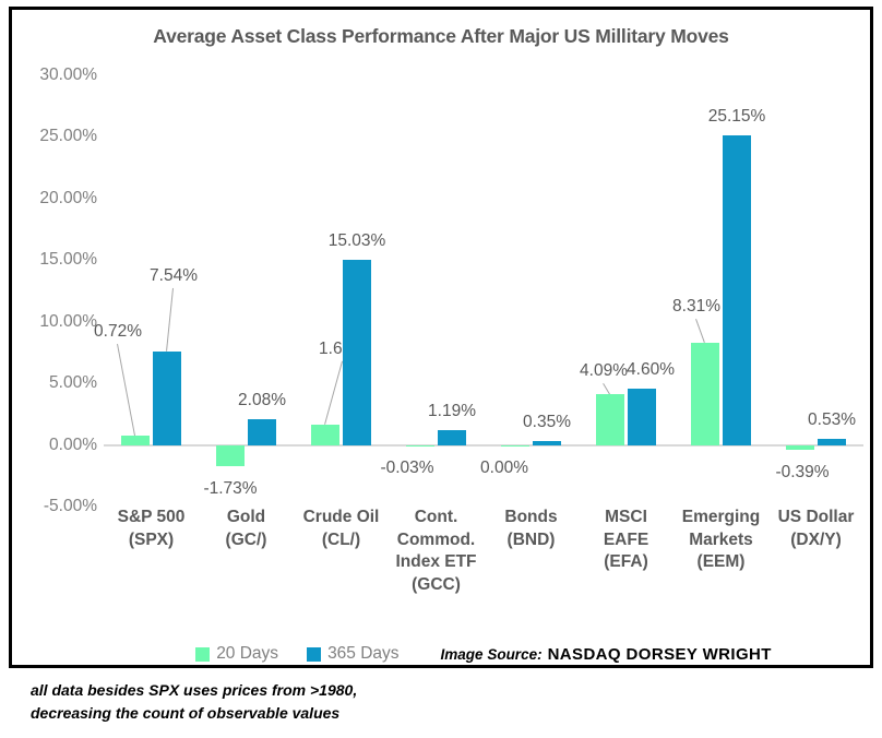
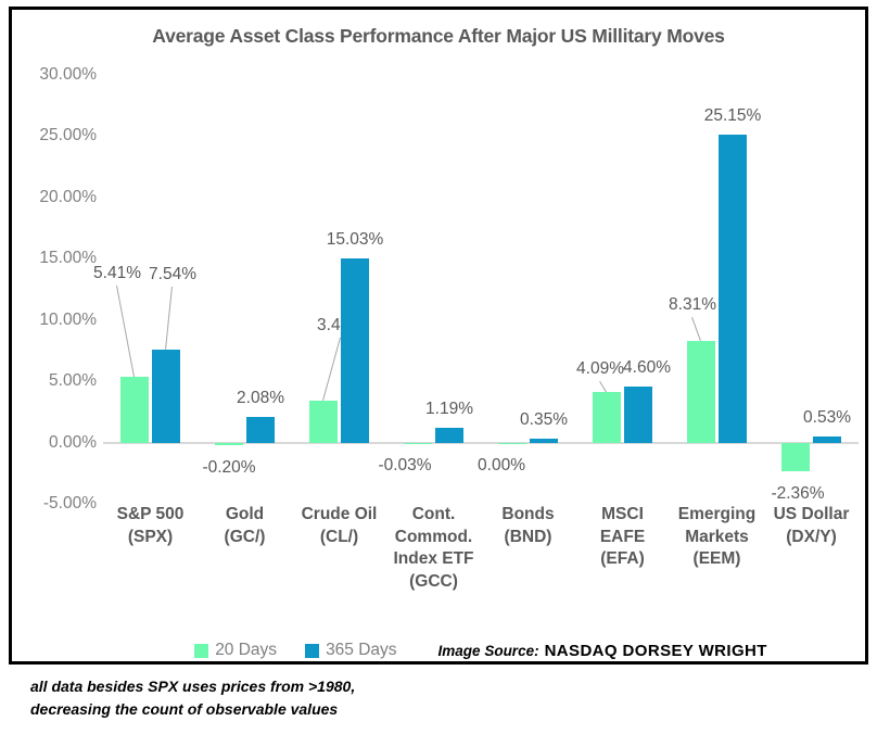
20 Days/S&P 500 (SPX): 0.72% -> 5.41%
20 Days/Gold (GC/): -1.73% -> -0.20%
20 Days/Crude Oil (CL/): 1.65% -> 3.42%
20 Days/US Dollar (DX/Y): -0.39% -> -2.36%
